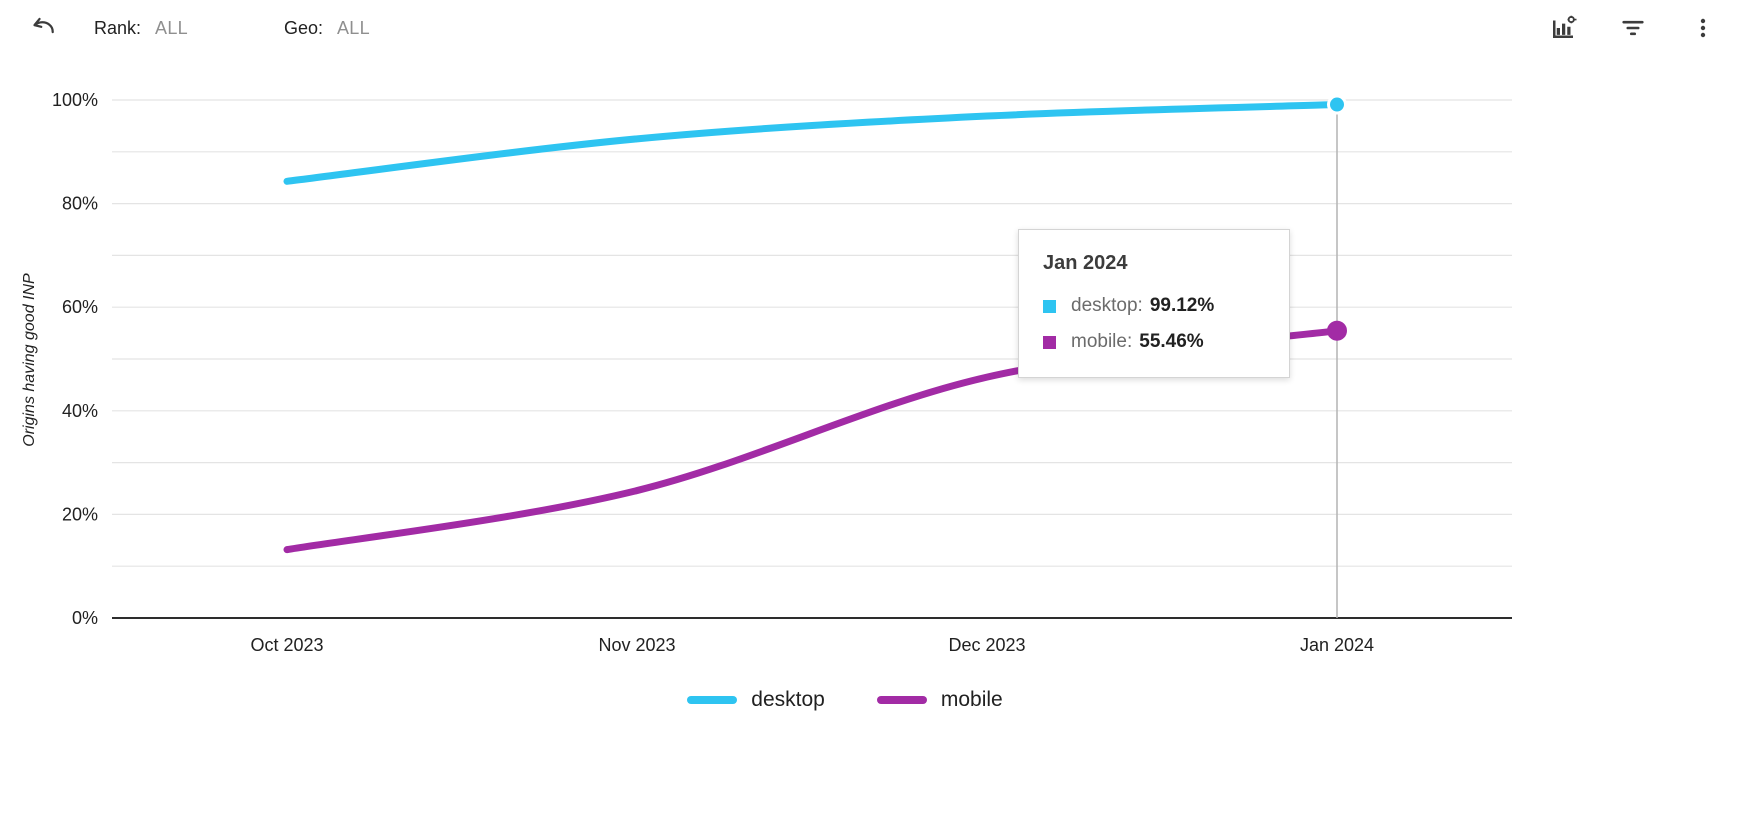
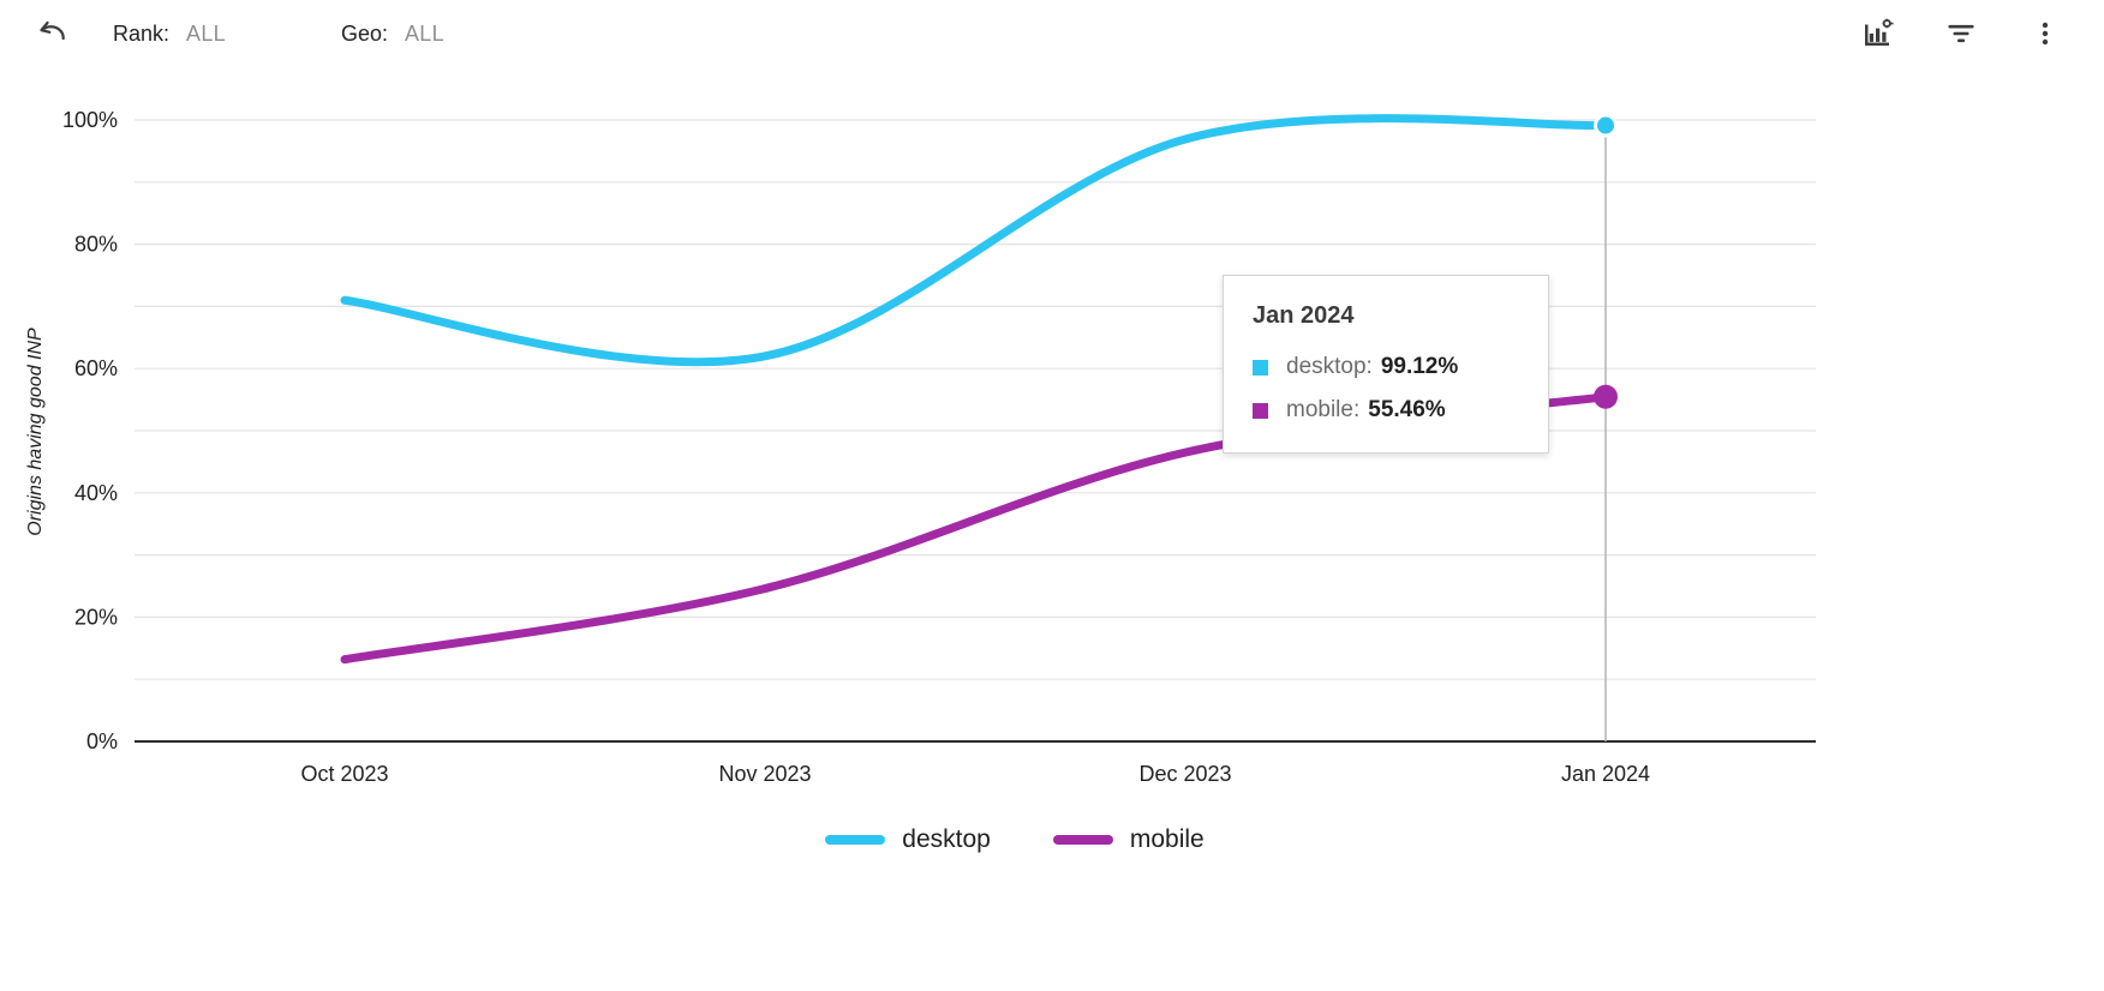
desktop/Oct 2023: 84% -> 71%
desktop/Nov 2023: 92% -> 62%
